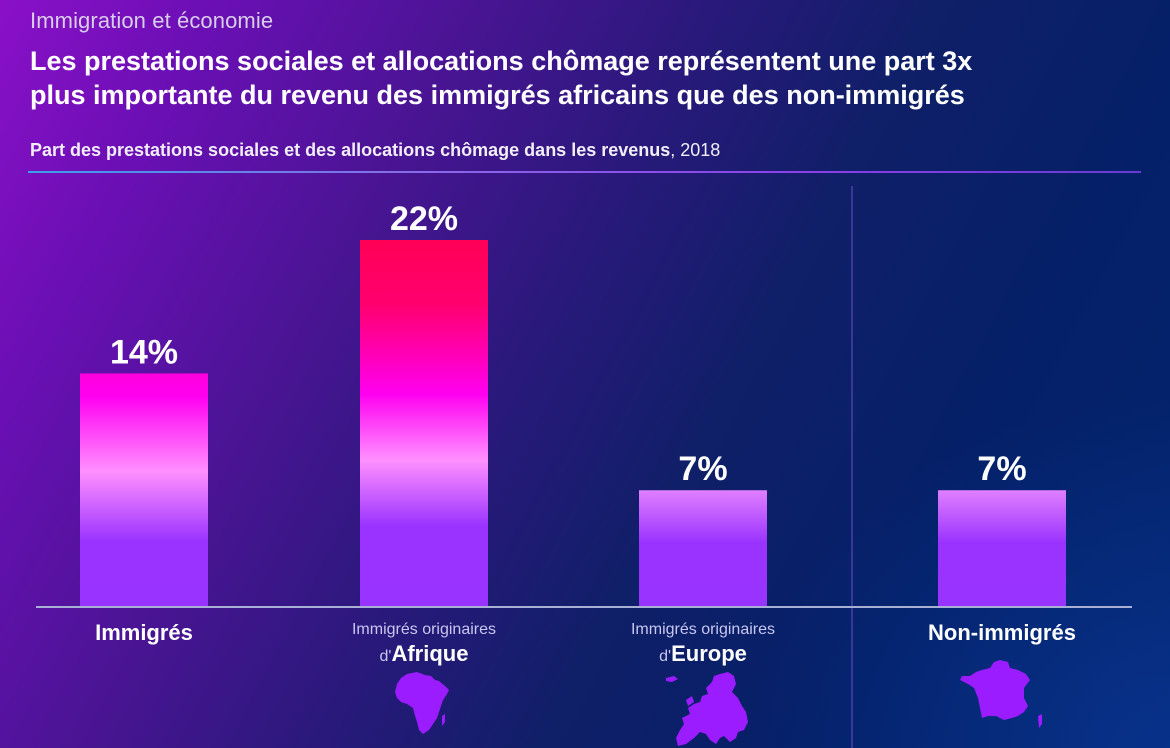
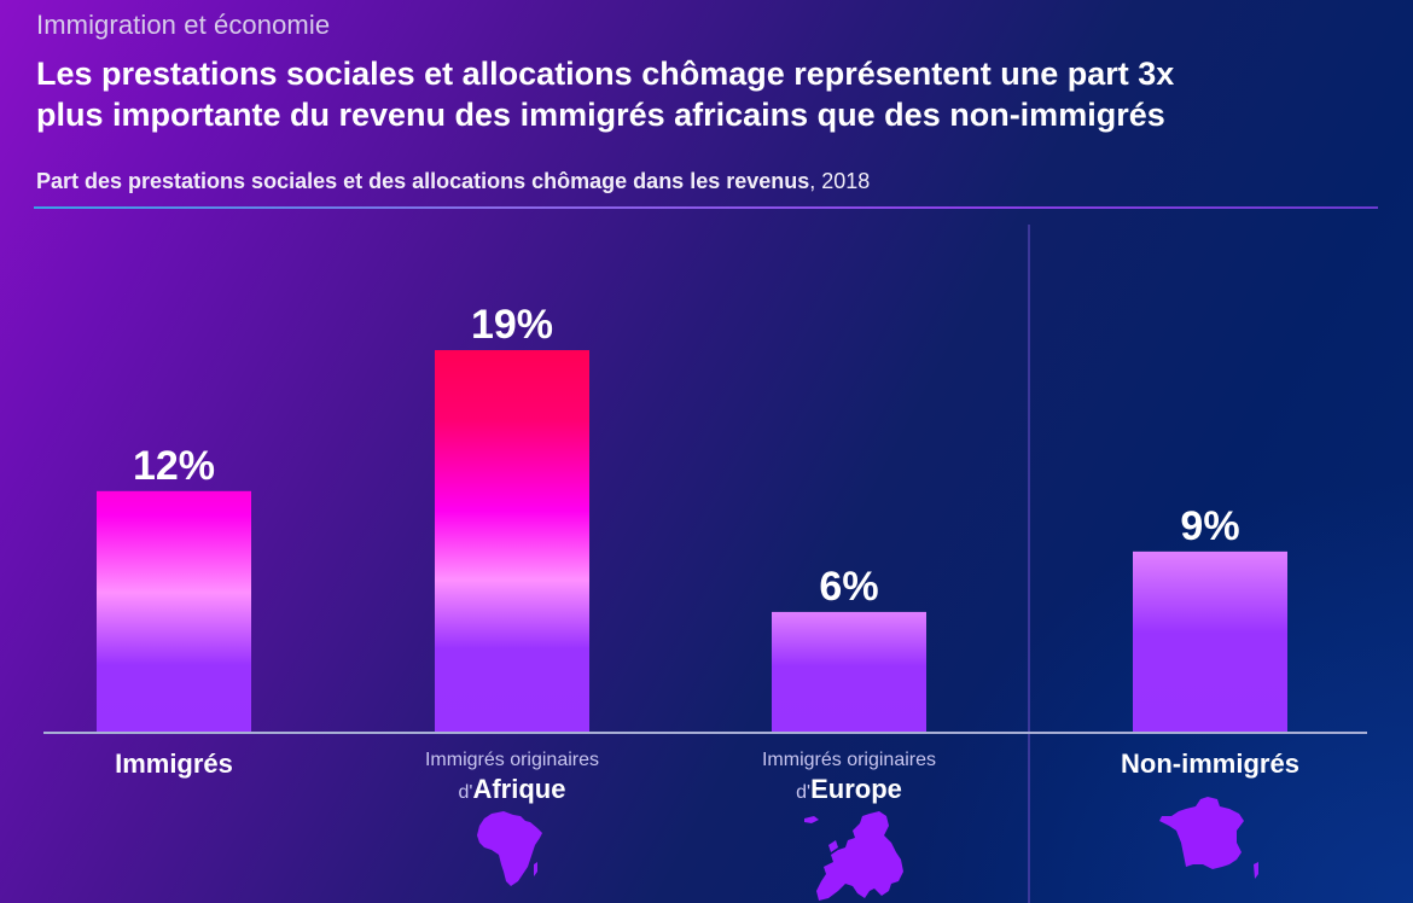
Immigrés: 14% -> 12%
Immigrés originaires d'Afrique: 22% -> 19%
Immigrés originaires d'Europe: 7% -> 6%
Non-immigrés: 7% -> 9%
